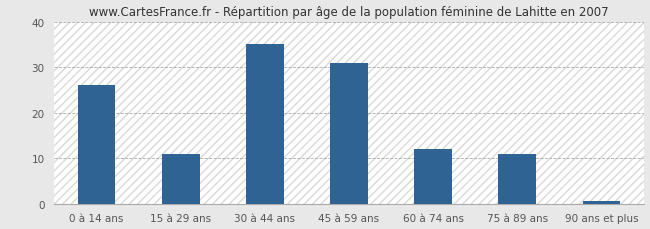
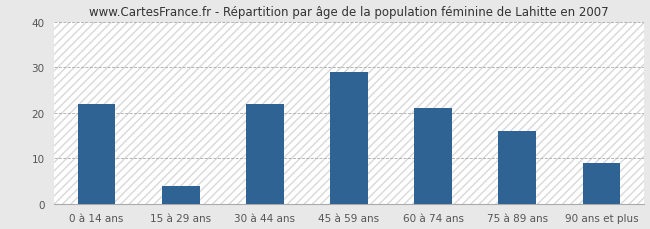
0 à 14 ans: 26.0 -> 22.0
15 à 29 ans: 11.0 -> 4.0
30 à 44 ans: 35.0 -> 22.0
45 à 59 ans: 31.0 -> 29.0
60 à 74 ans: 12.0 -> 21.0
75 à 89 ans: 11.0 -> 16.0
90 ans et plus: 0.5 -> 9.0
